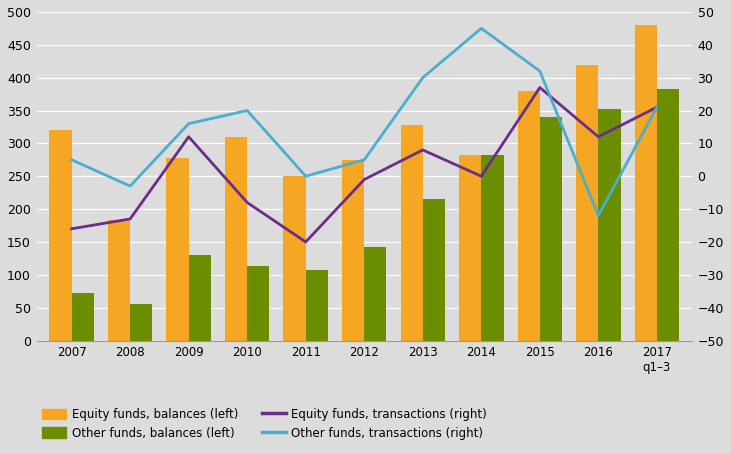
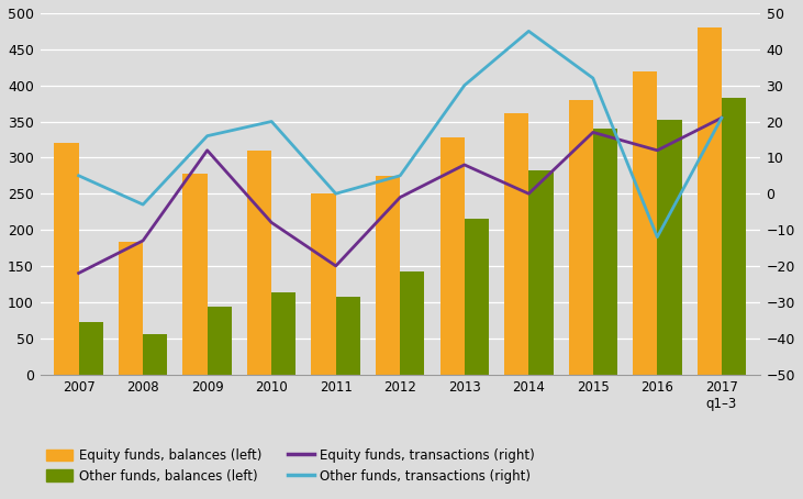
Equity funds, transactions (right)/2007: -16 -> -22
Other funds, balances (left)/2009: 130 -> 93
Equity funds, balances (left)/2014: 282 -> 362
Equity funds, transactions (right)/2015: 27 -> 17
